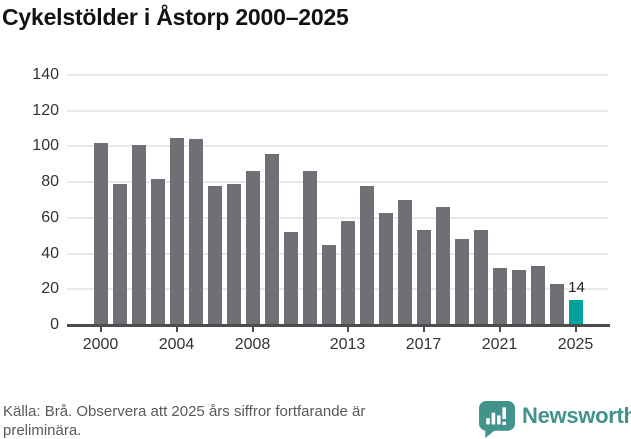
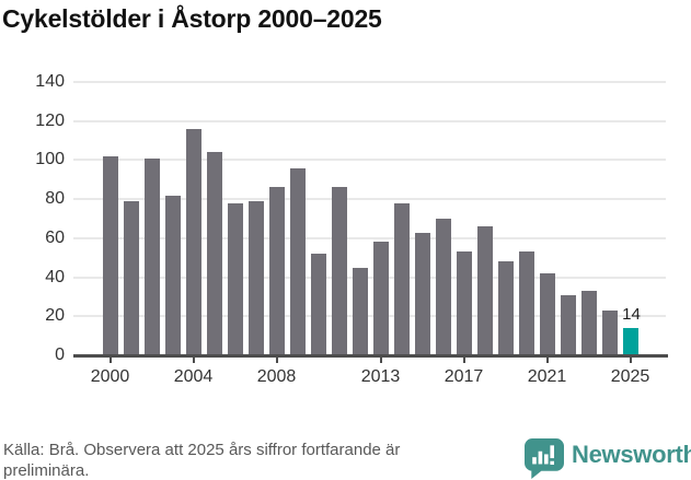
2004: 105 -> 116
2021: 32 -> 42
